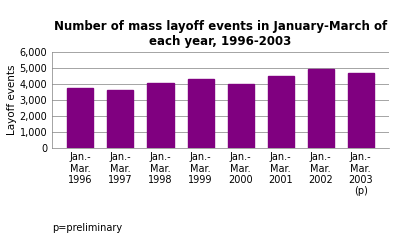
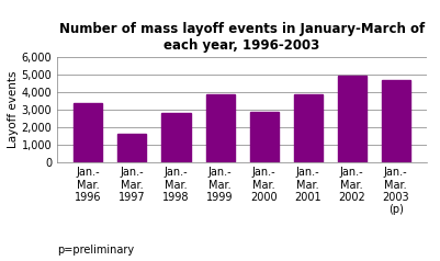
Jan.- Mar. 1996: 3,800 -> 3,400
Jan.- Mar. 1997: 3,600 -> 1,600
Jan.- Mar. 1998: 4,100 -> 2,800
Jan.- Mar. 1999: 4,400 -> 3,900
Jan.- Mar. 2000: 4,000 -> 2,900
Jan.- Mar. 2001: 4,500 -> 3,900
